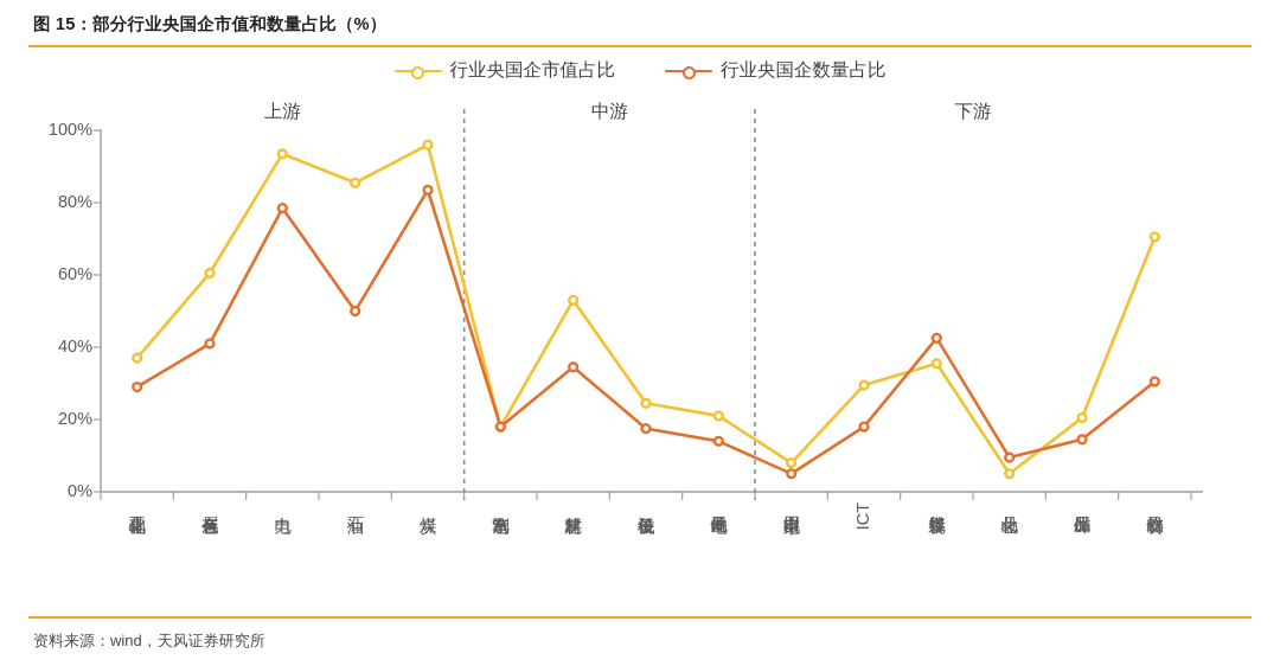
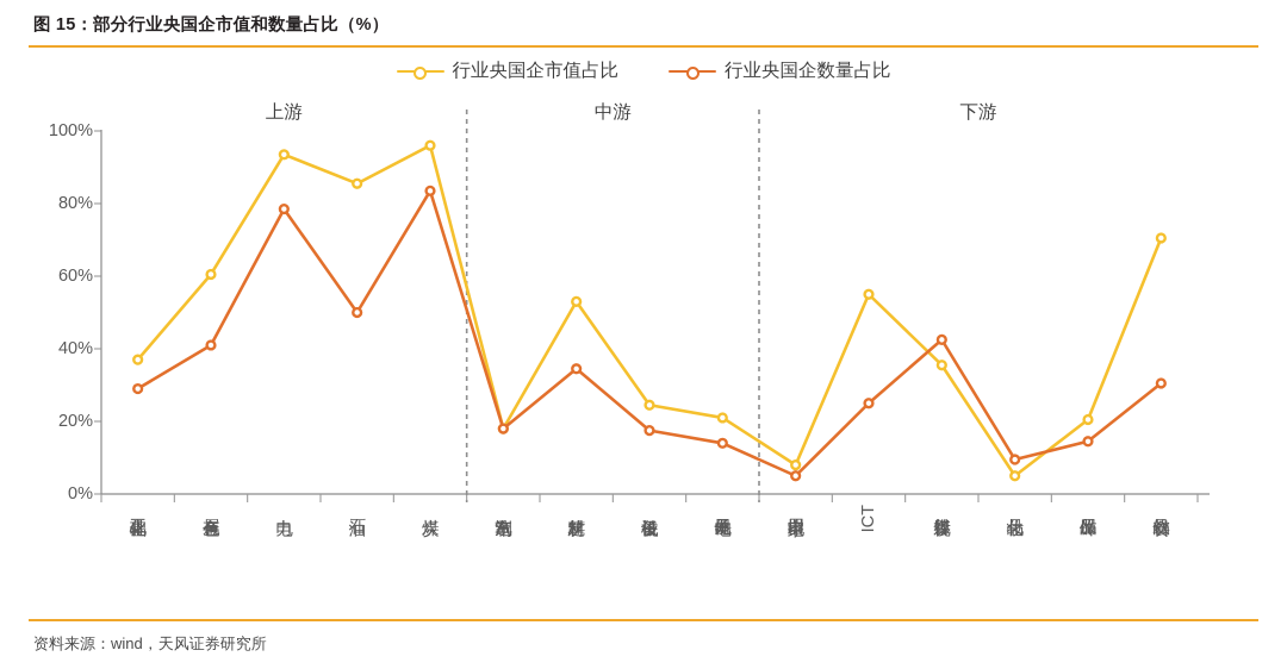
行业央国企市值占比/ICT: 30% -> 55%
行业央国企数量占比/ICT: 18% -> 25%
